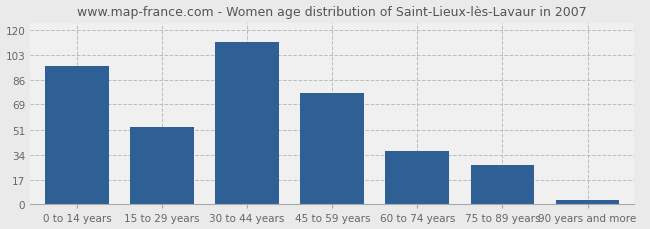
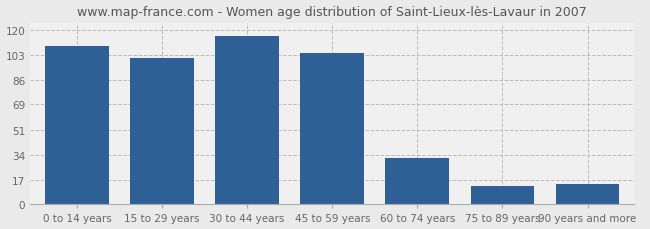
0 to 14 years: 95 -> 109
15 to 29 years: 53 -> 101
30 to 44 years: 112 -> 116
45 to 59 years: 77 -> 104
60 to 74 years: 37 -> 32
75 to 89 years: 27 -> 13
90 years and more: 3 -> 14
